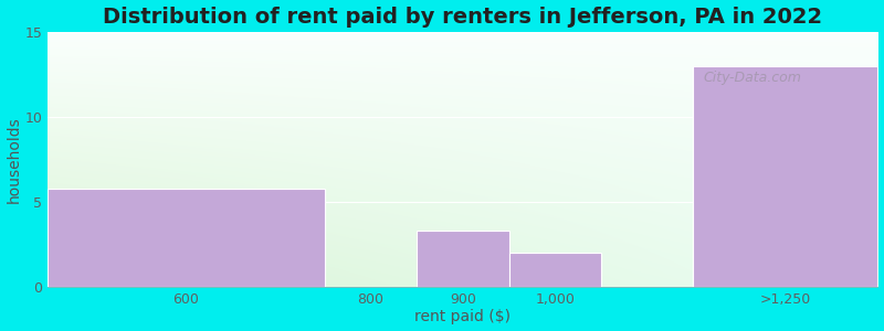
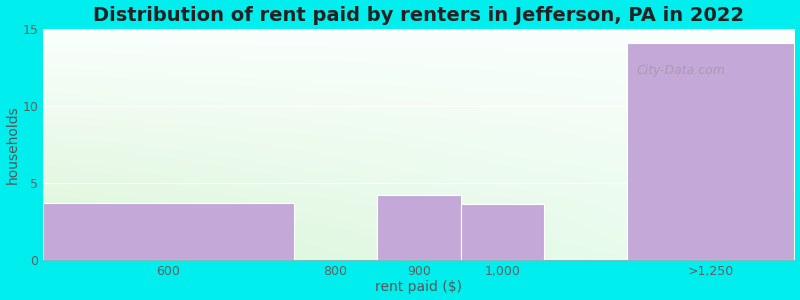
600: 5.8 -> 3.7
900: 3.3 -> 4.2
1,000: 2.0 -> 3.6
>1,250: 13.0 -> 14.1
